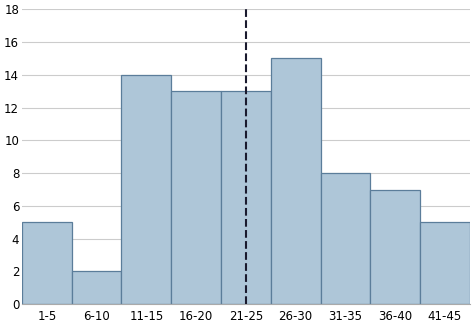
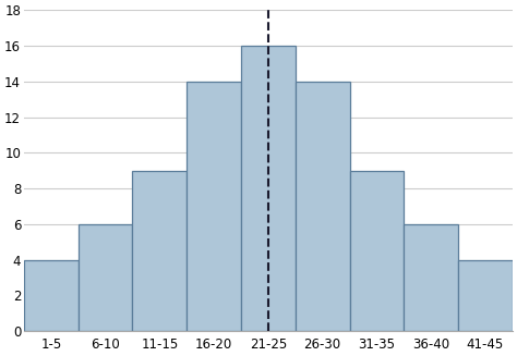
1-5: 5 -> 4
6-10: 2 -> 6
11-15: 14 -> 9
16-20: 13 -> 14
21-25: 13 -> 16
26-30: 15 -> 14
31-35: 8 -> 9
36-40: 7 -> 6
41-45: 5 -> 4
